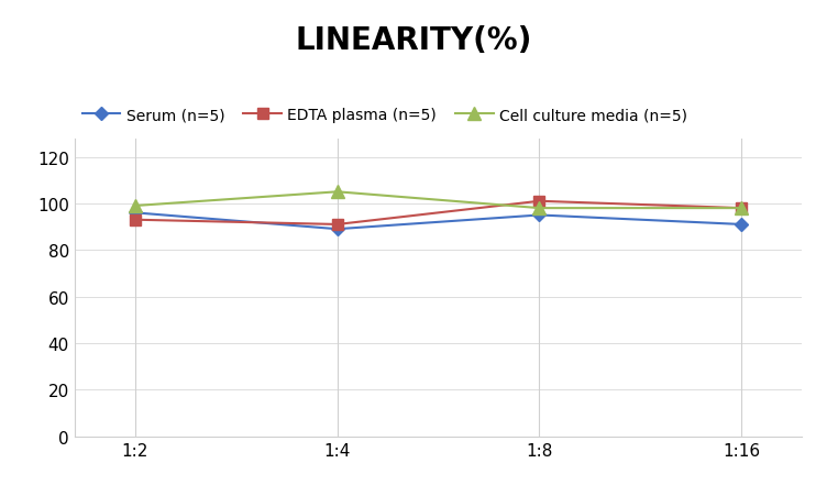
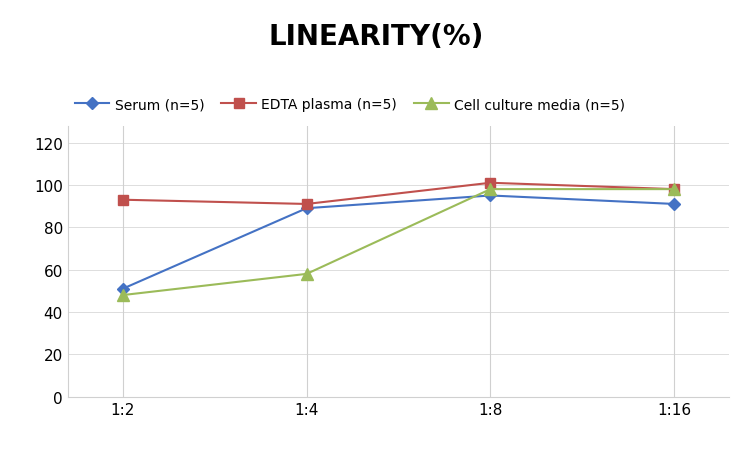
Serum (n=5)/1:2: 96 -> 51
Cell culture media (n=5)/1:2: 99 -> 48
Cell culture media (n=5)/1:4: 105 -> 58
